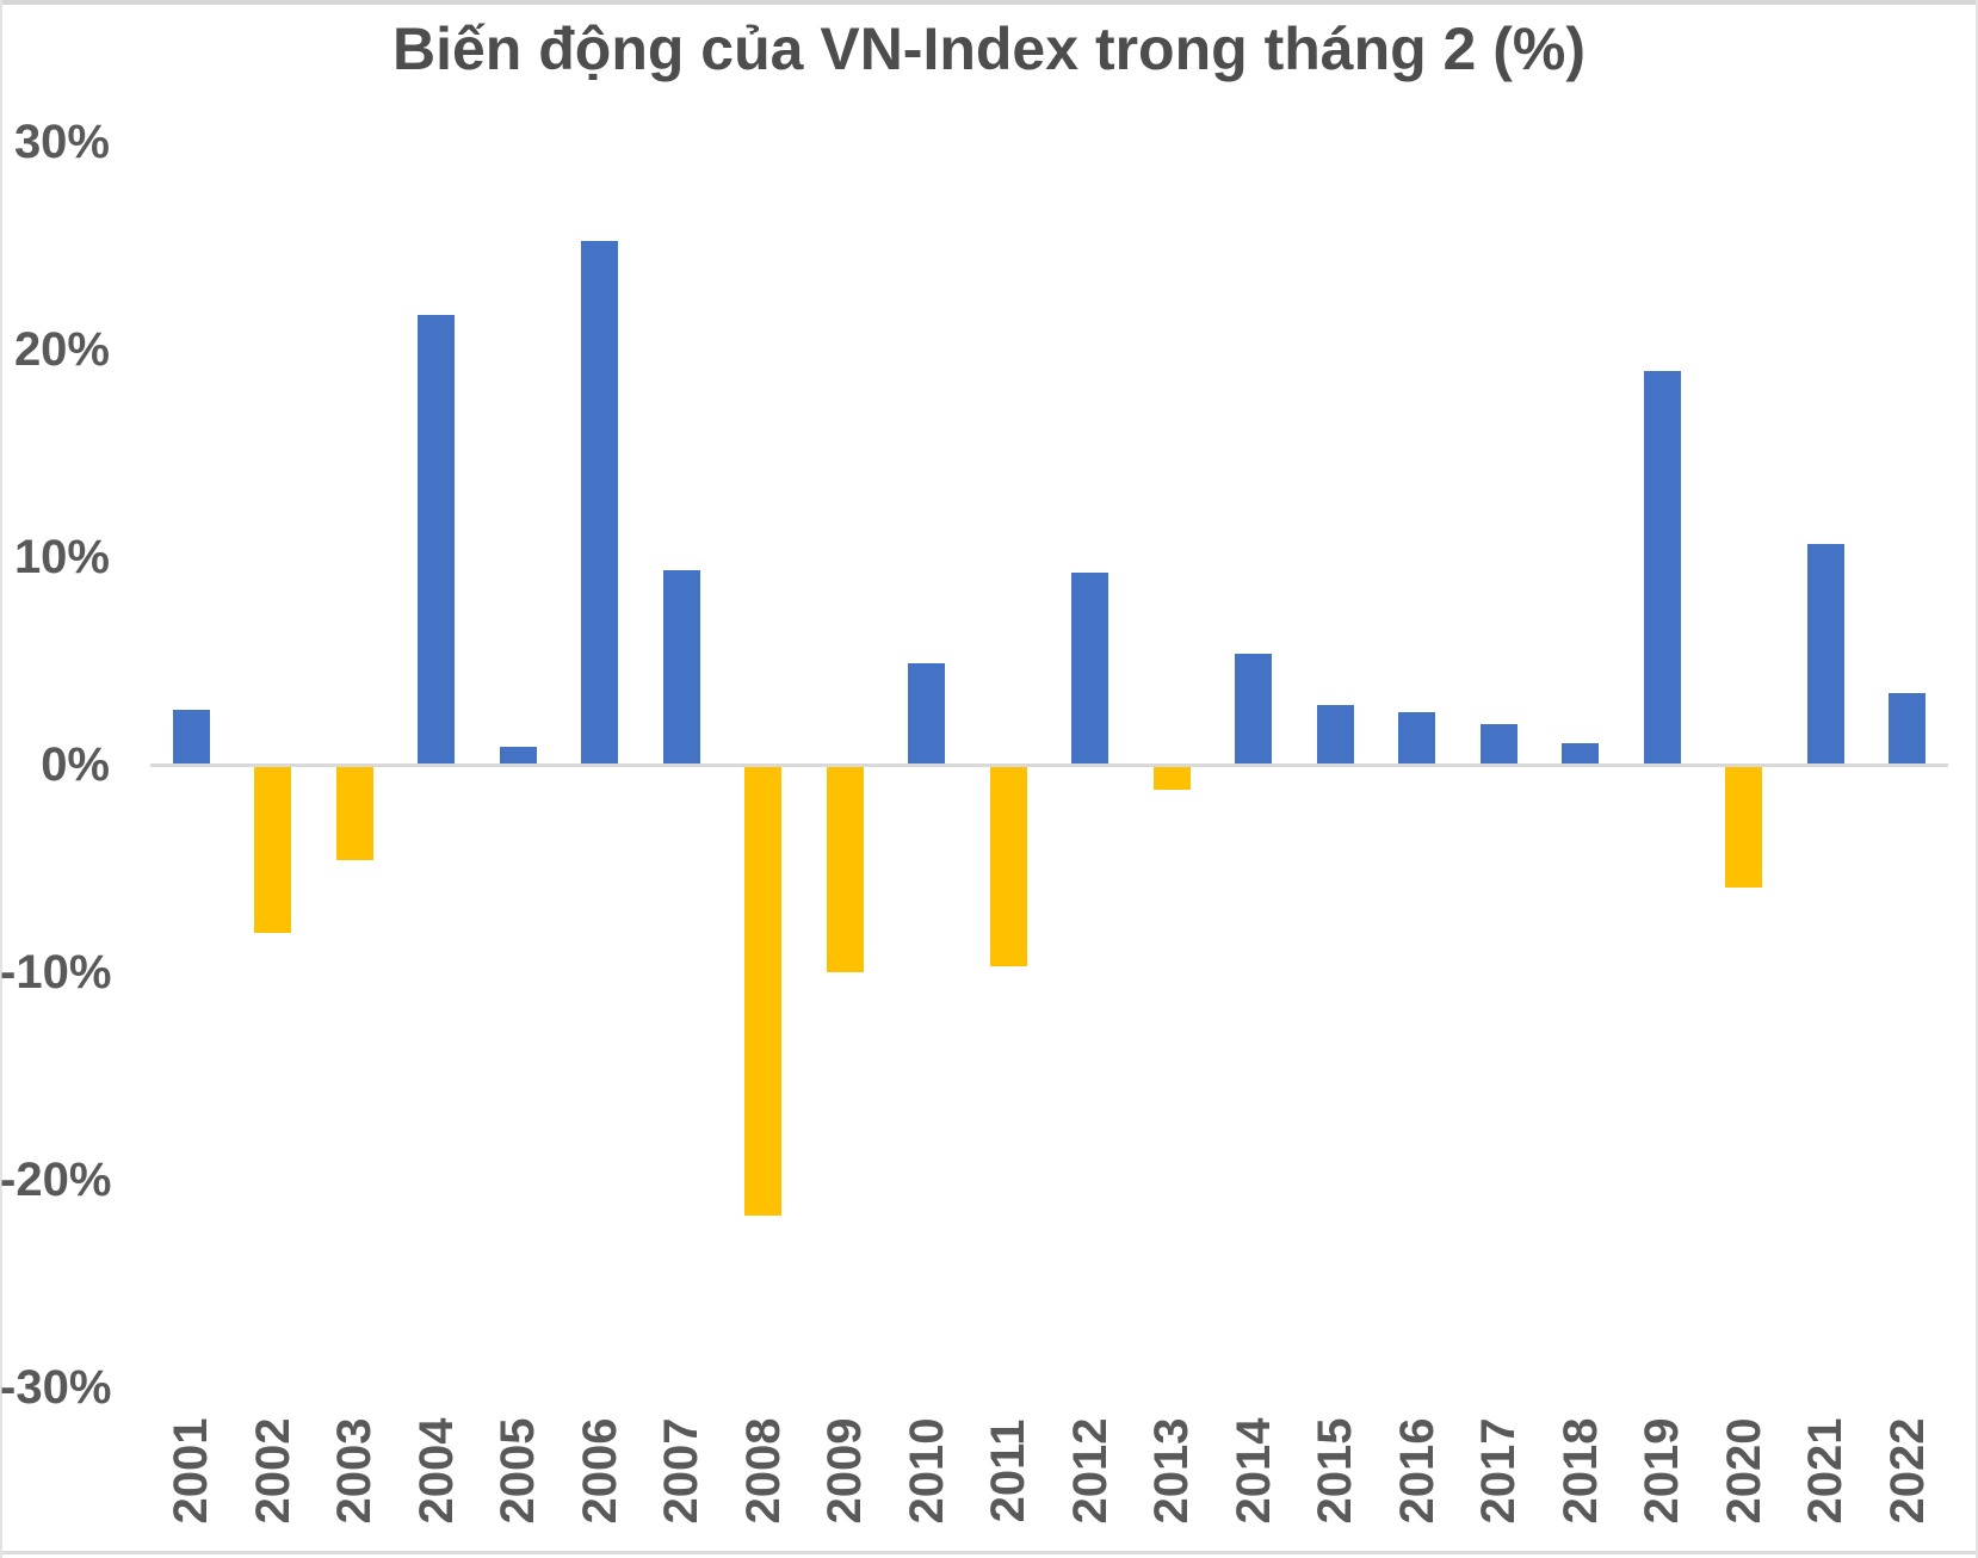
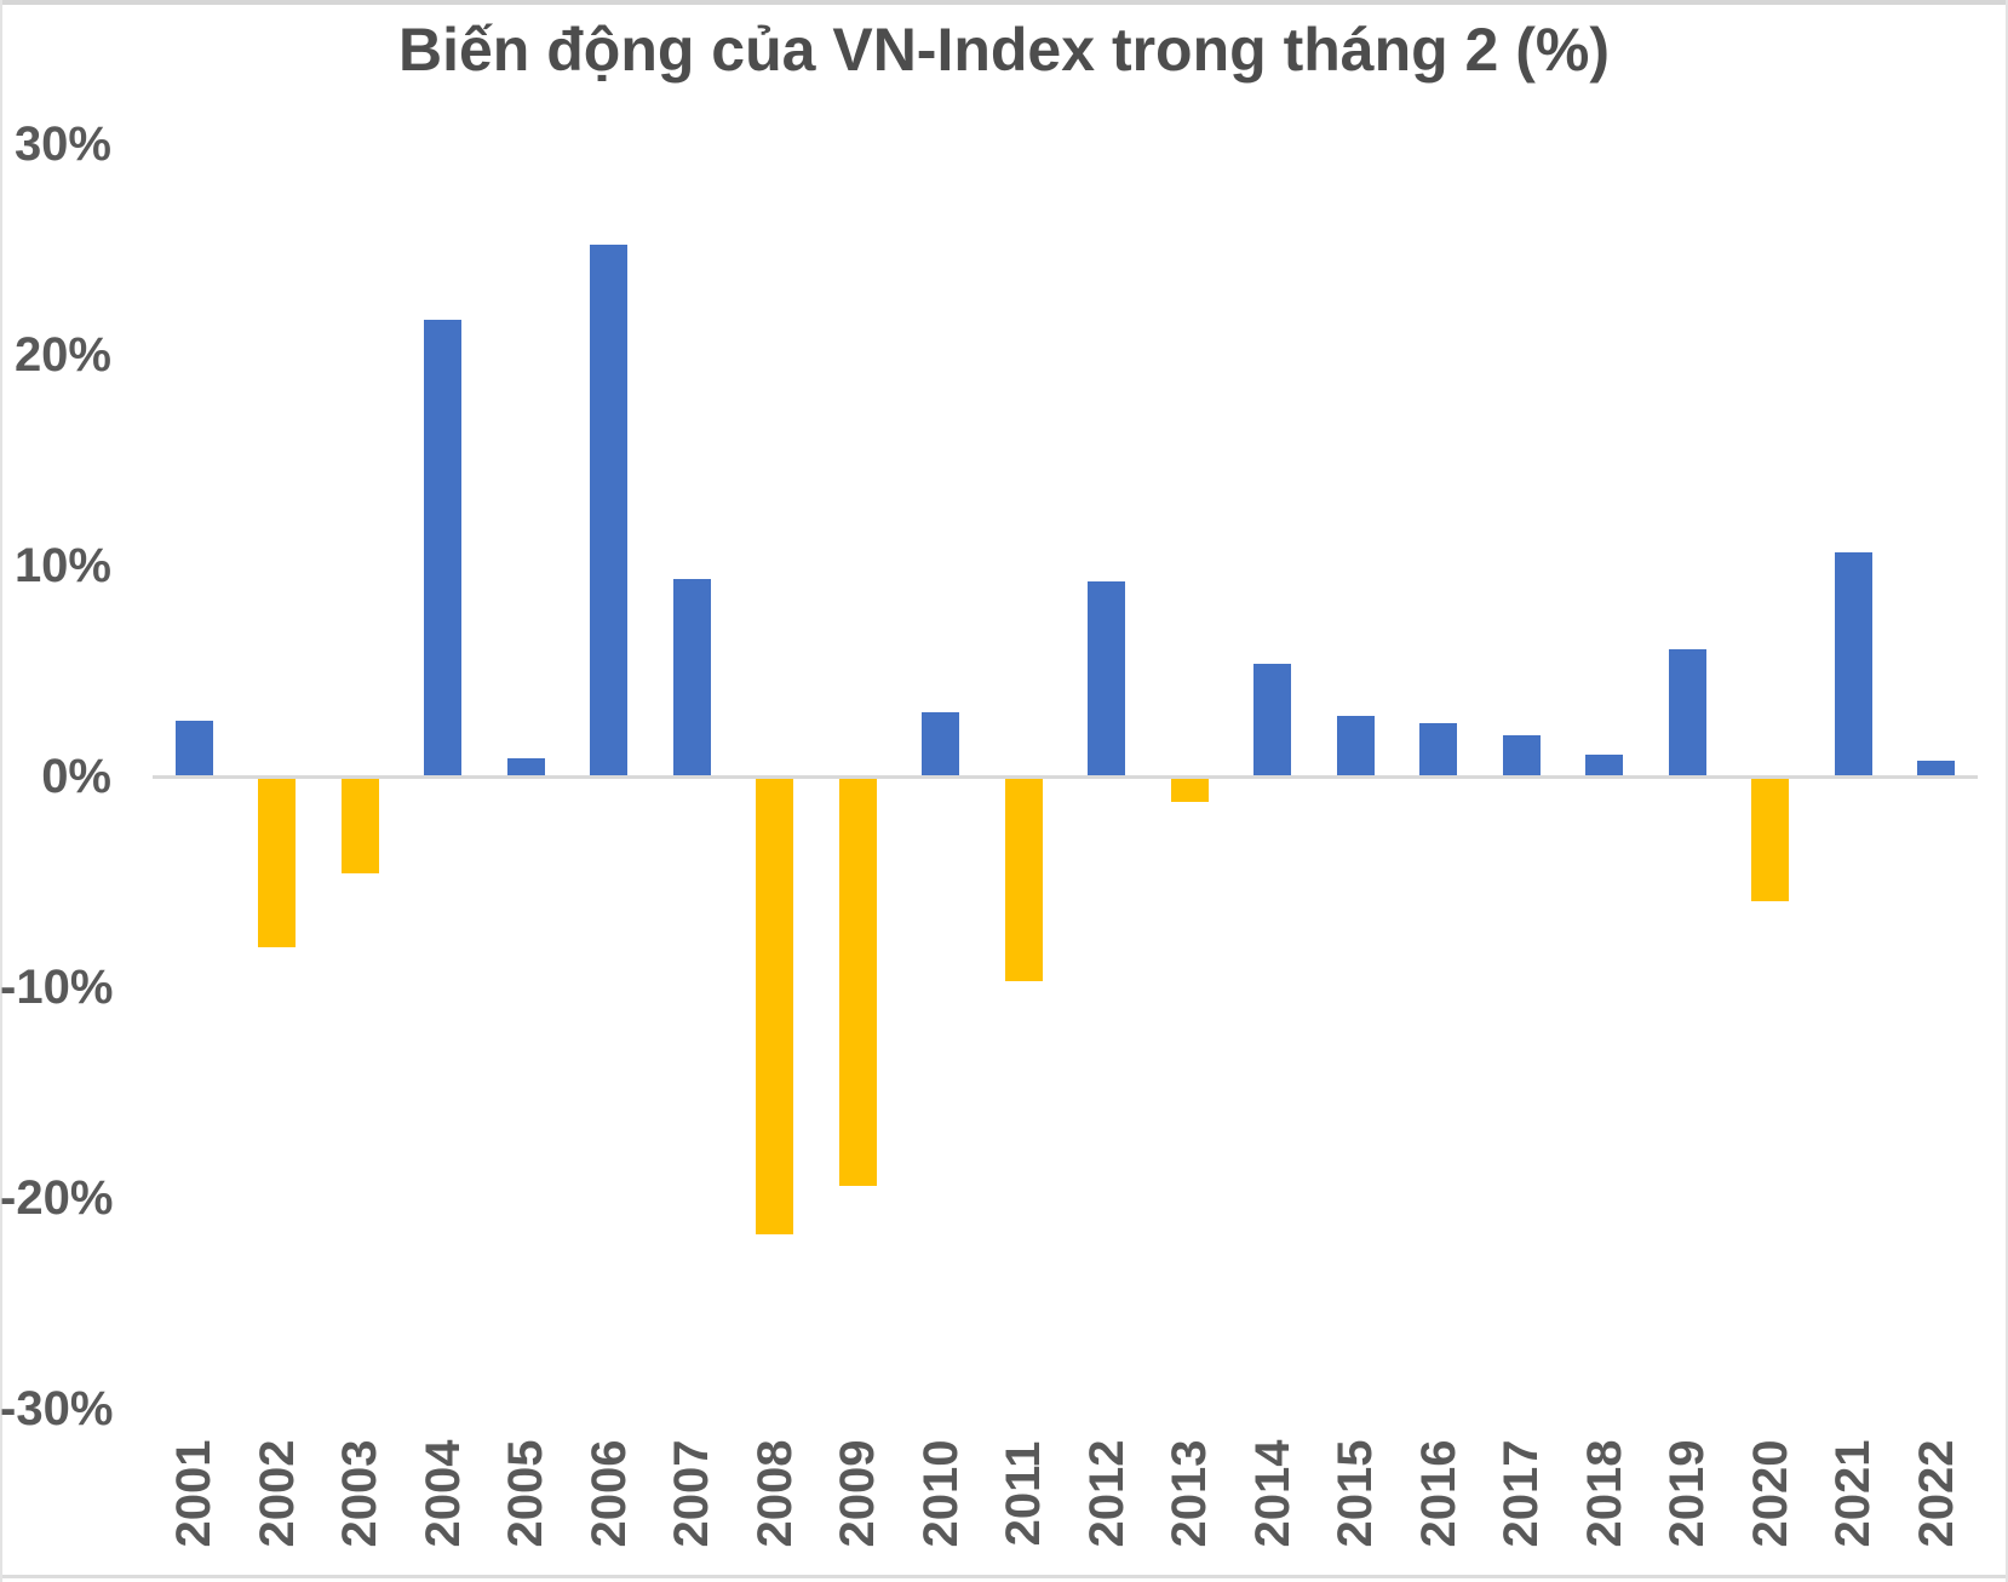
2009: -9.9% -> -19.3%
2010: 4.8% -> 3.0%
2019: 18.9% -> 6.0%
2022: 3.4% -> 0.7%
